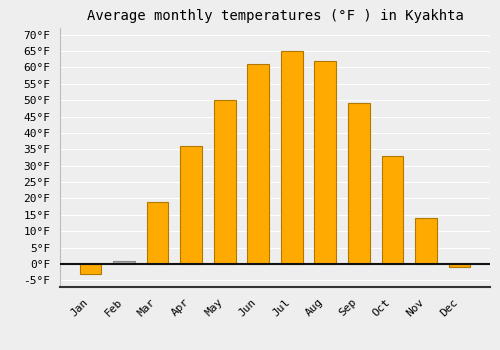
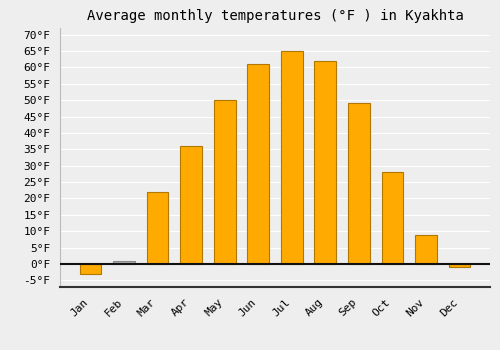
Mar: 19°F -> 22°F
Oct: 33°F -> 28°F
Nov: 14°F -> 9°F
